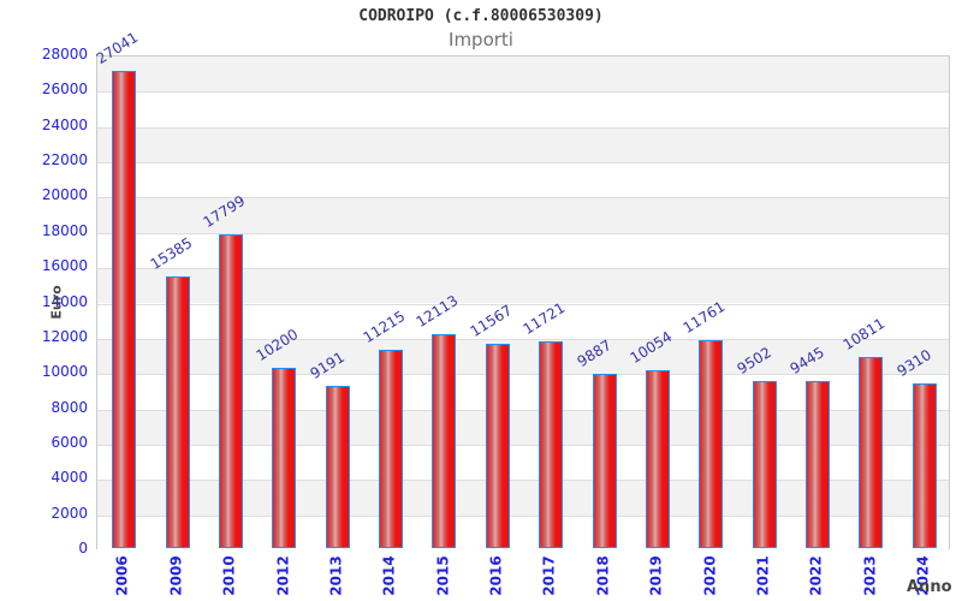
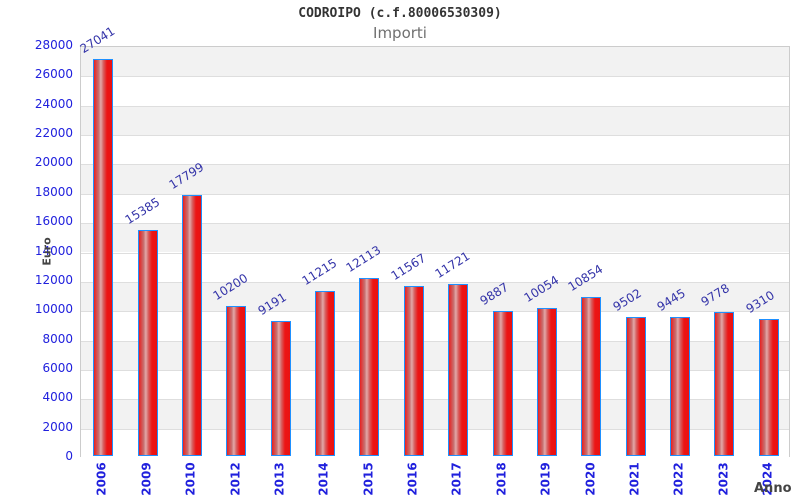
2020: 11761 -> 10854
2023: 10811 -> 9778
